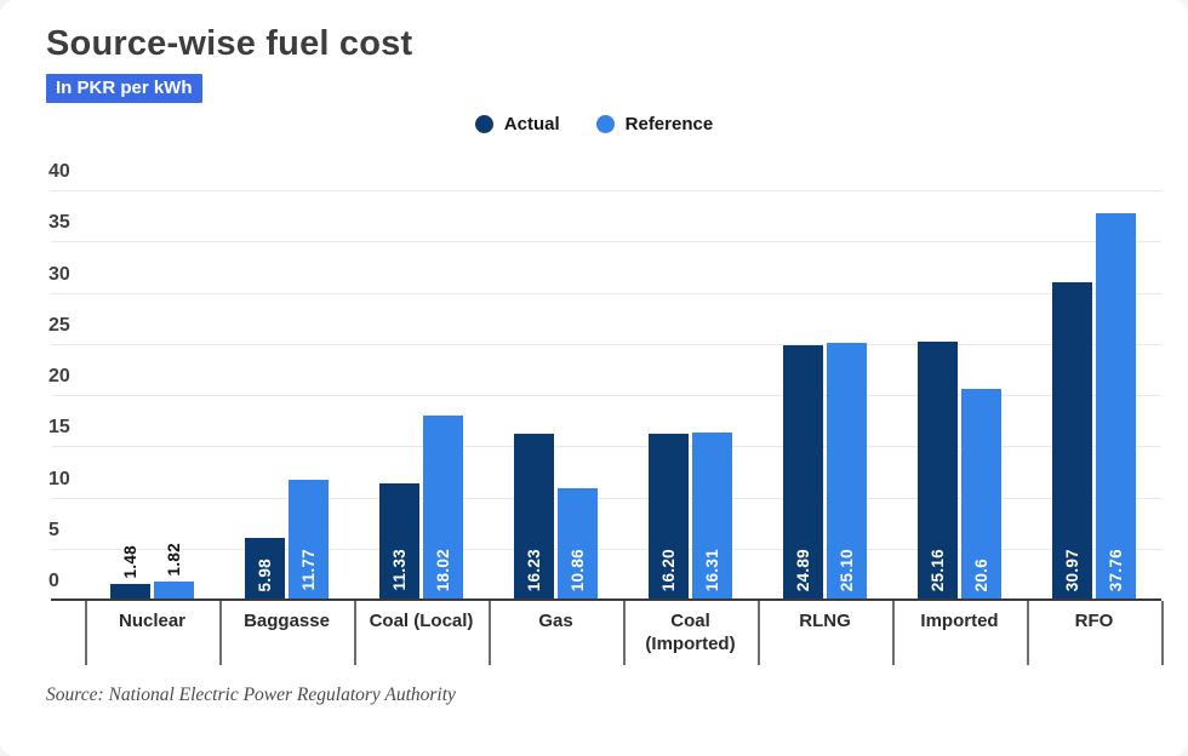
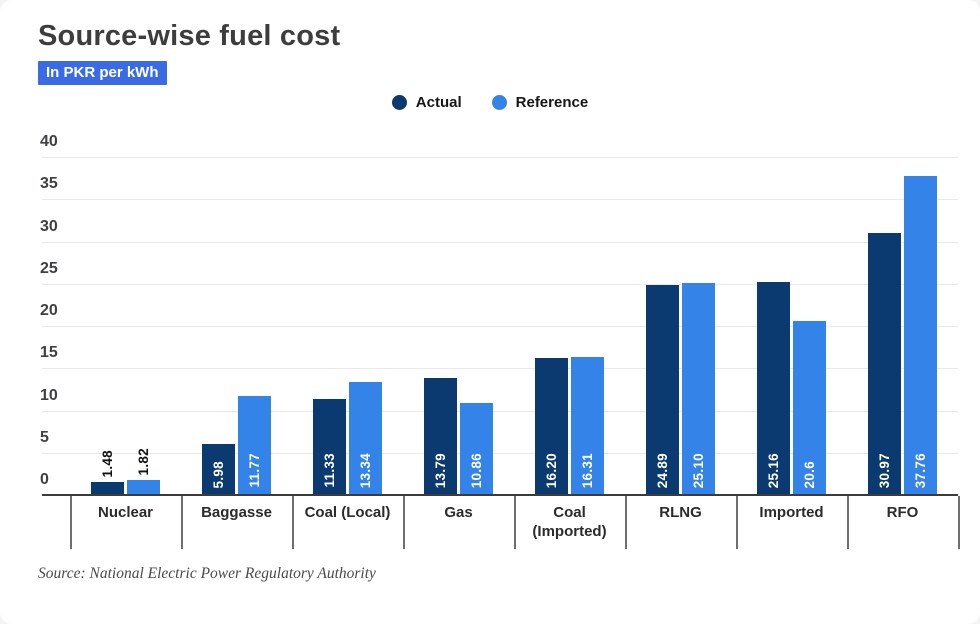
Reference/Coal (Local): 18.02 -> 13.34
Actual/Gas: 16.23 -> 13.79
